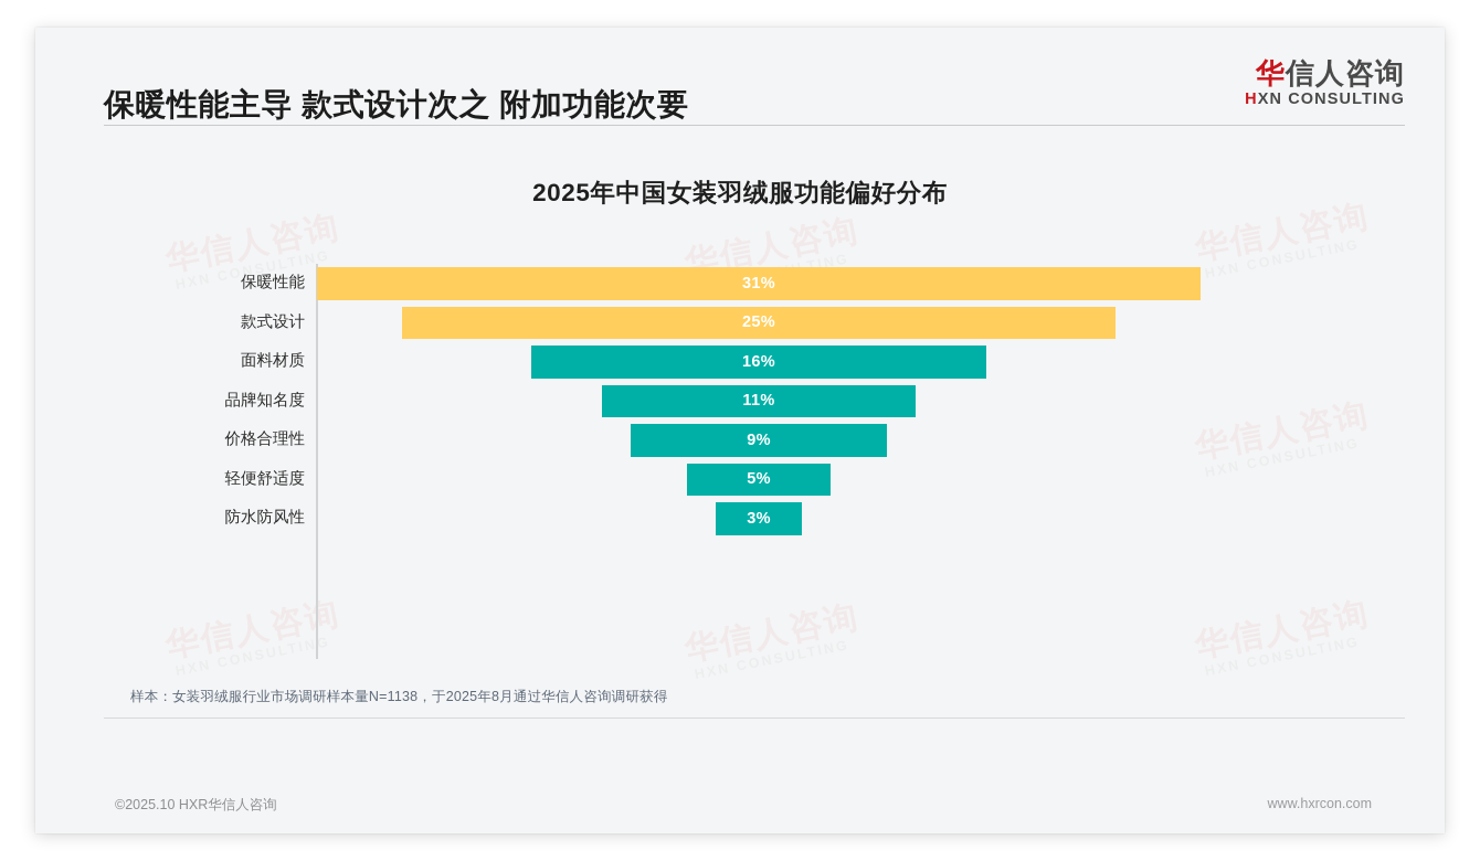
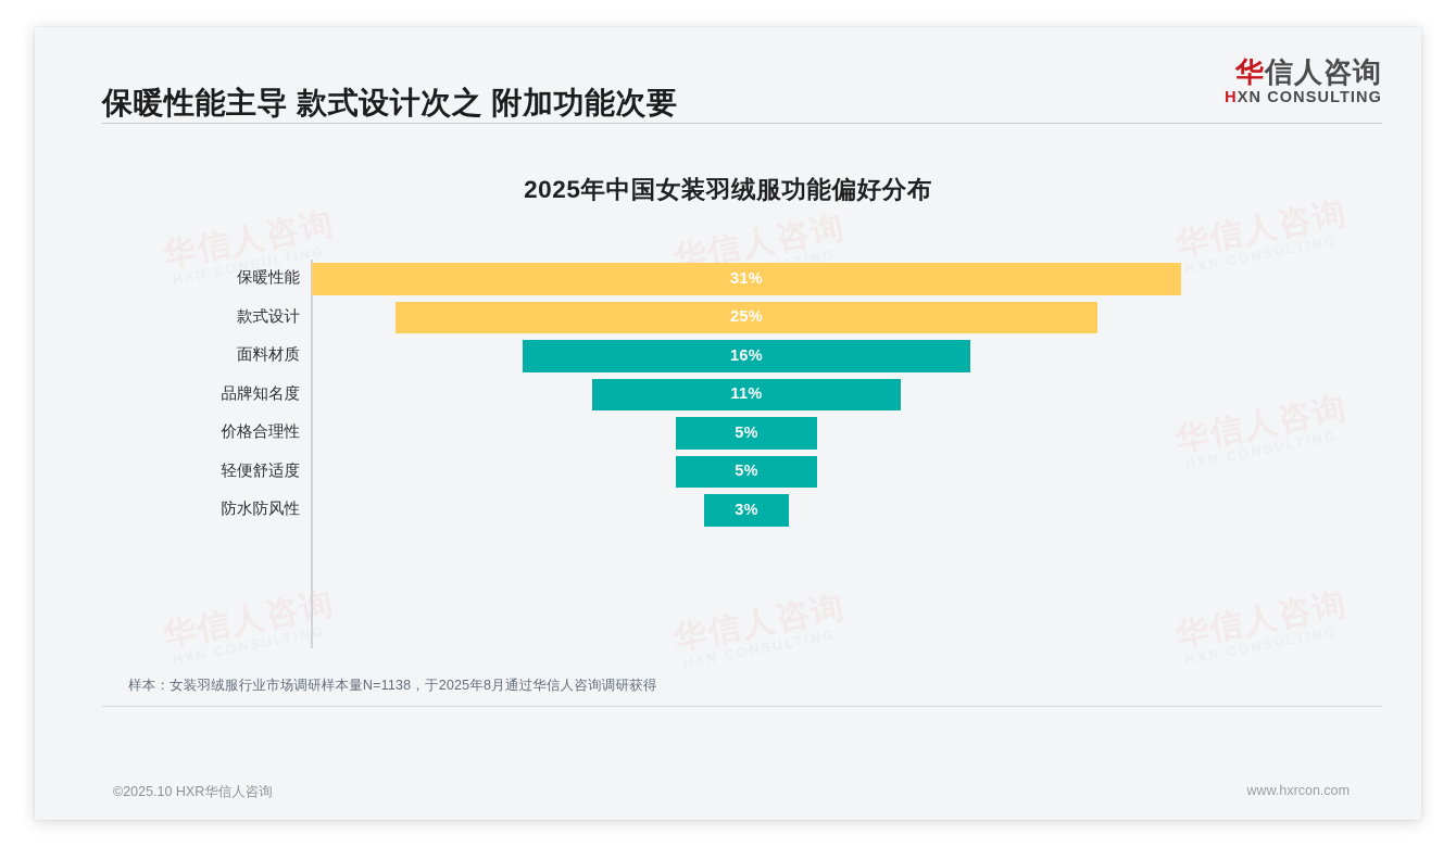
价格合理性: 9% -> 5%
